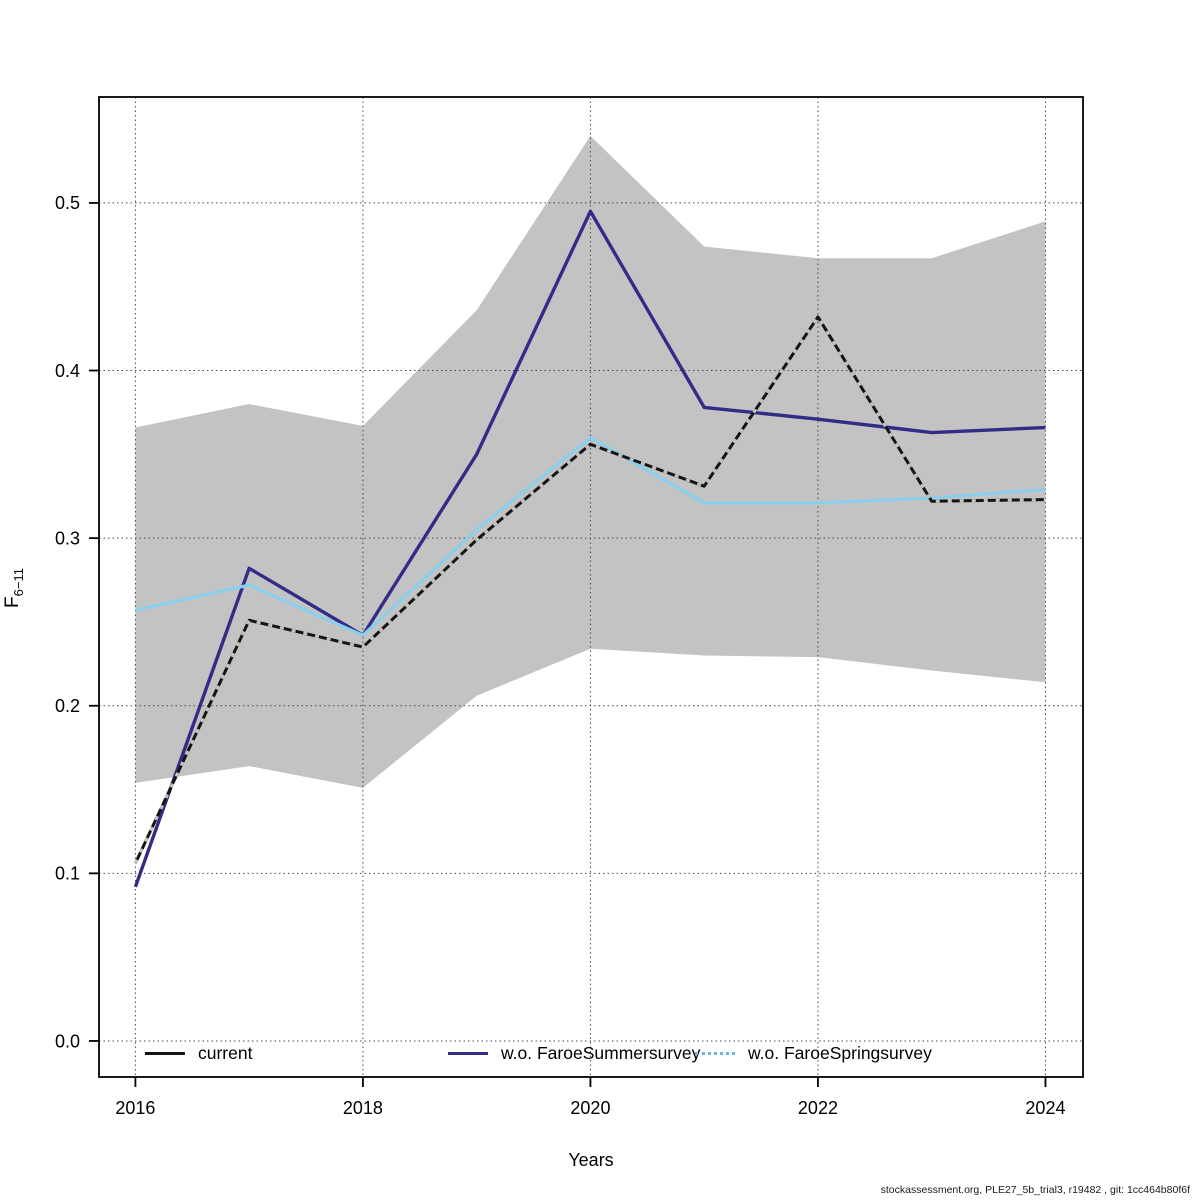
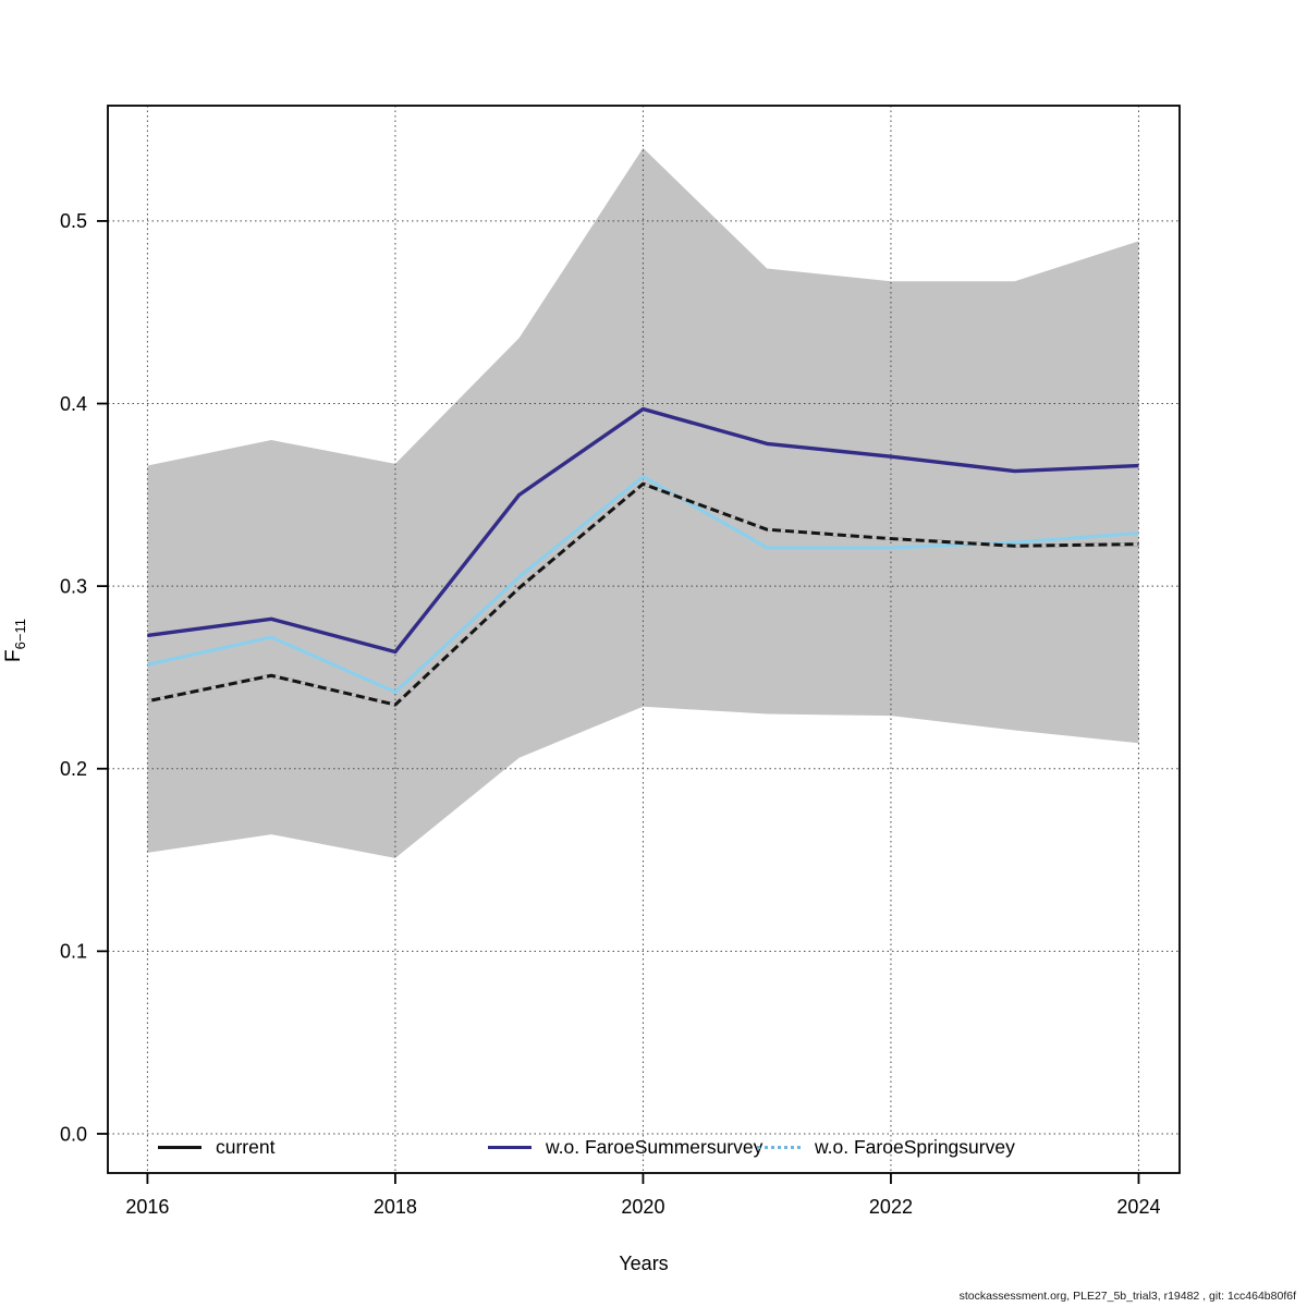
current/2016: 0.106 -> 0.237
w.o. FaroeSummersurvey/2016: 0.092 -> 0.273
w.o. FaroeSummersurvey/2018: 0.242 -> 0.264
w.o. FaroeSummersurvey/2020: 0.495 -> 0.397
current/2022: 0.432 -> 0.326
